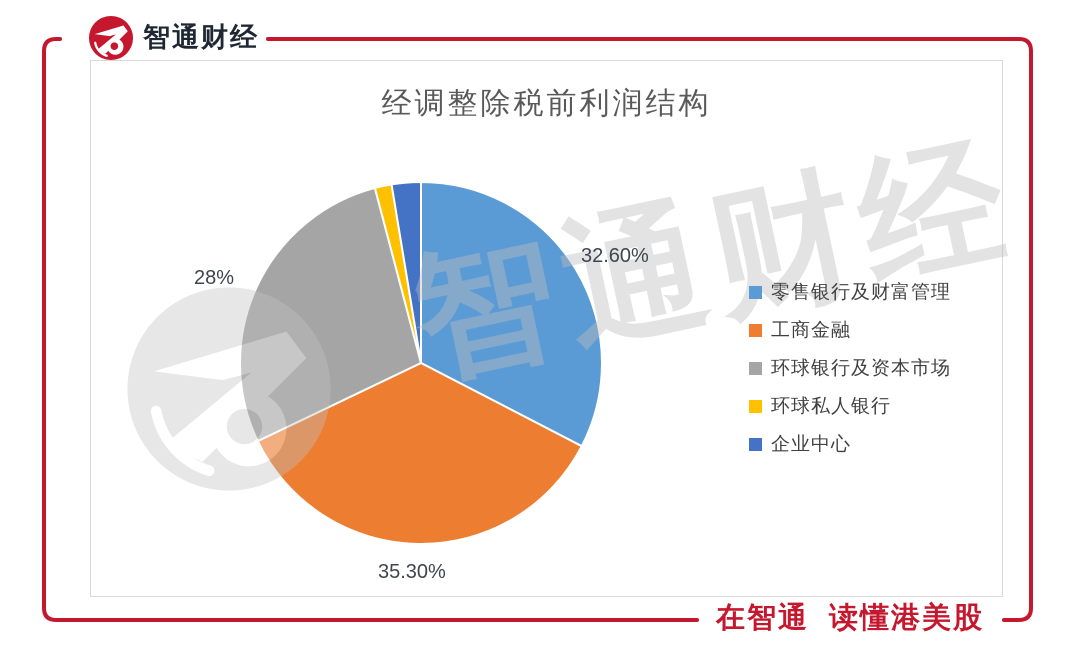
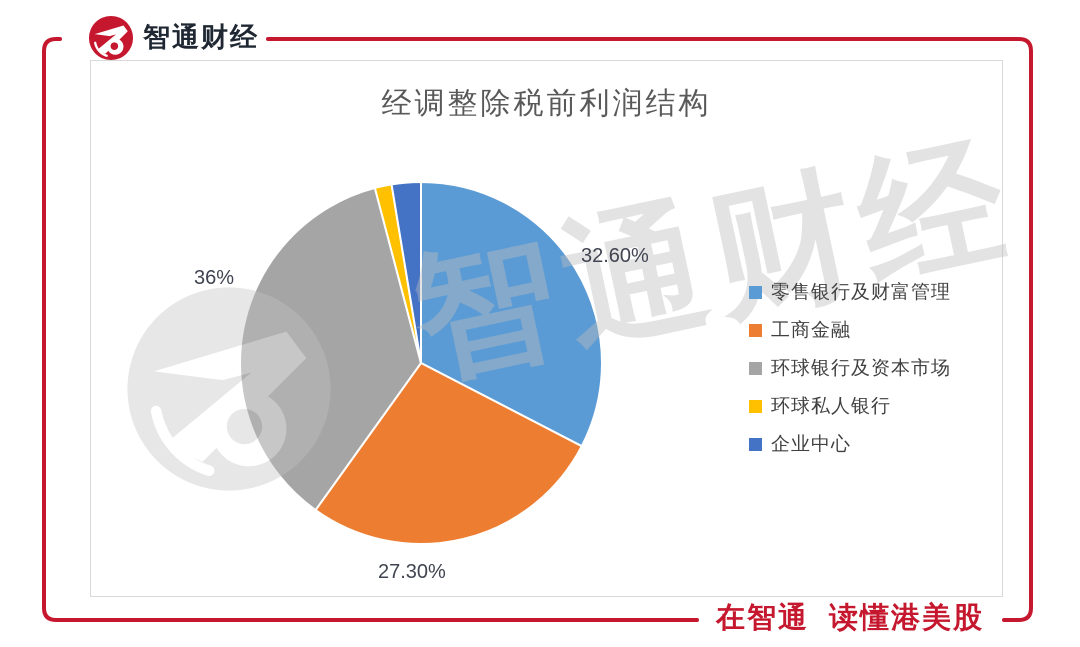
工商金融: 35.30% -> 27.30%
环球银行及资本市场: 28% -> 36%
